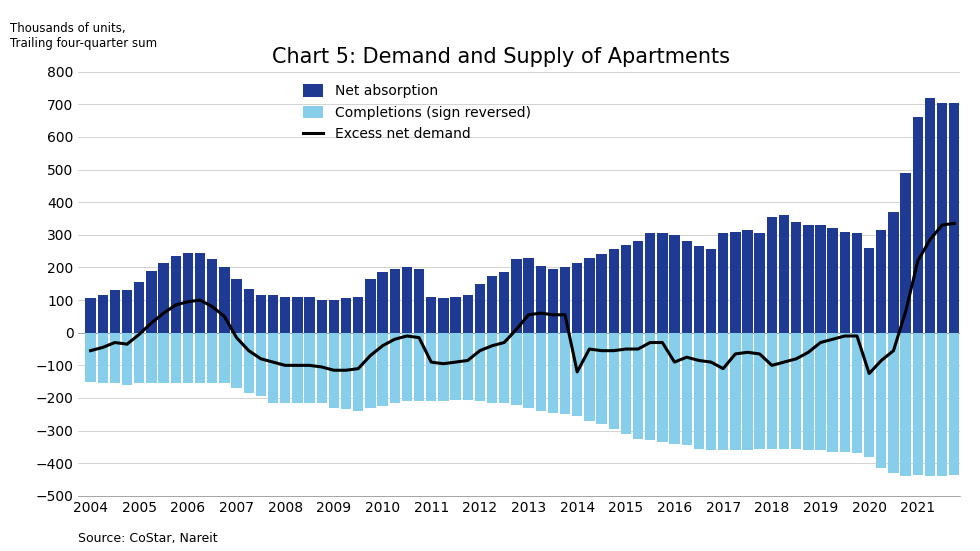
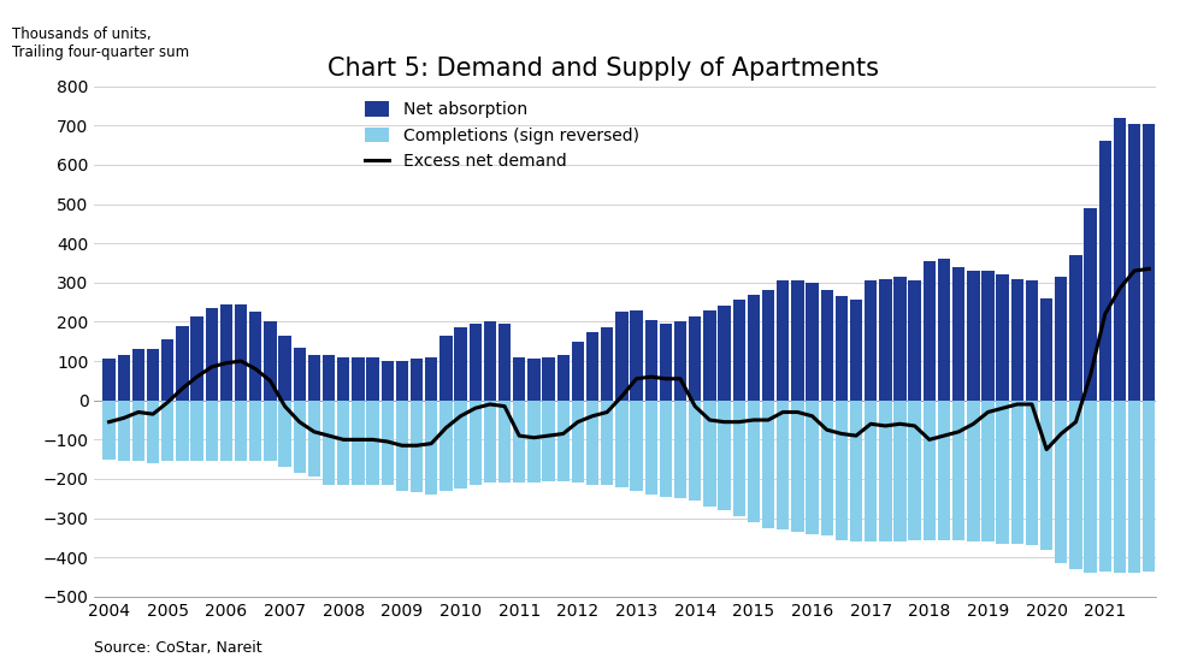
Excess net demand/2014: -120 -> -15
Excess net demand/2016: -90 -> -40
Excess net demand/2017: -110 -> -60
